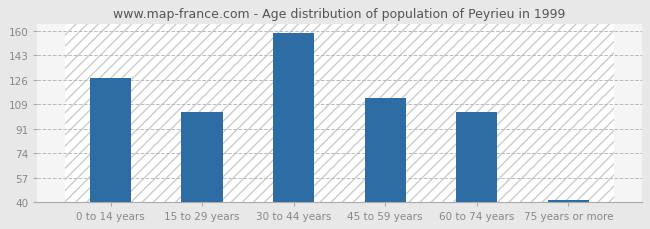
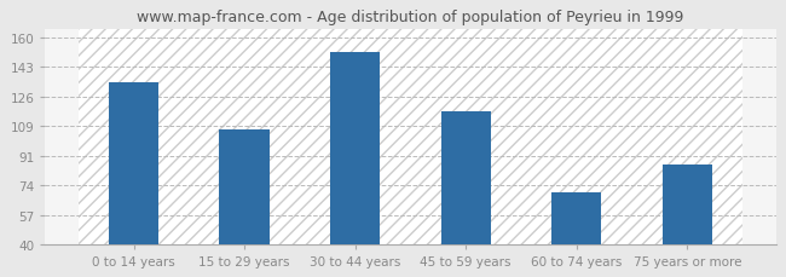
0 to 14 years: 127 -> 134
15 to 29 years: 103 -> 107
30 to 44 years: 159 -> 152
45 to 59 years: 113 -> 117
60 to 74 years: 103 -> 70
75 years or more: 41 -> 86
